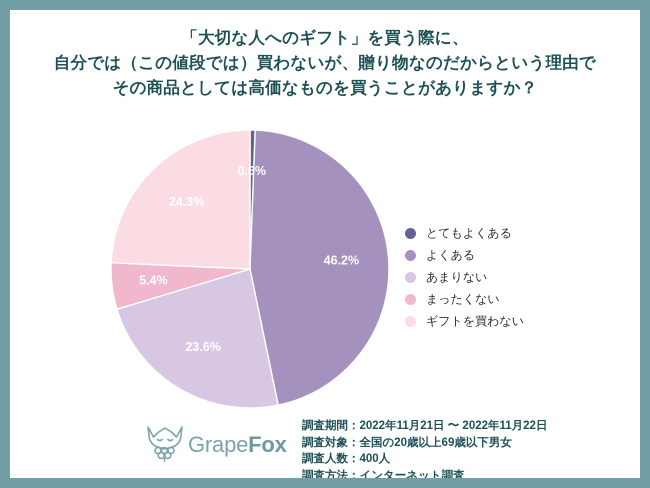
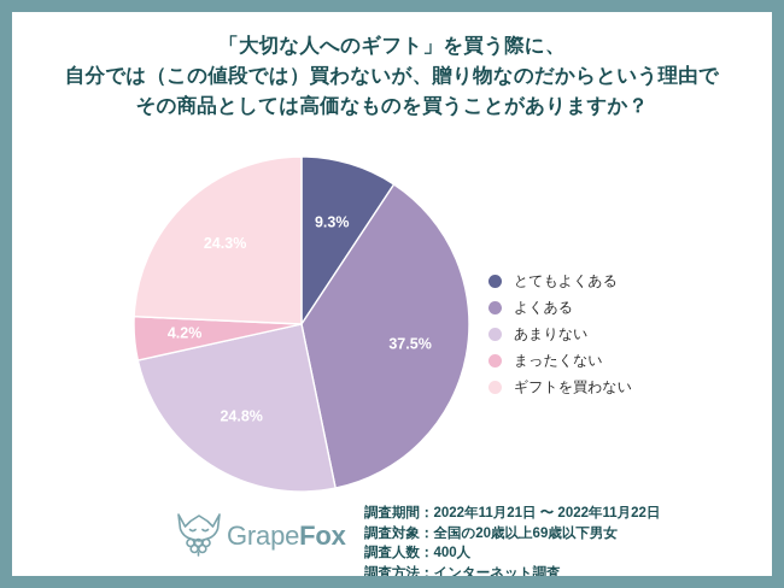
とてもよくある: 0.6% -> 9.3%
よくある: 46.2% -> 37.5%
あまりない: 23.6% -> 24.8%
まったくない: 5.4% -> 4.2%
